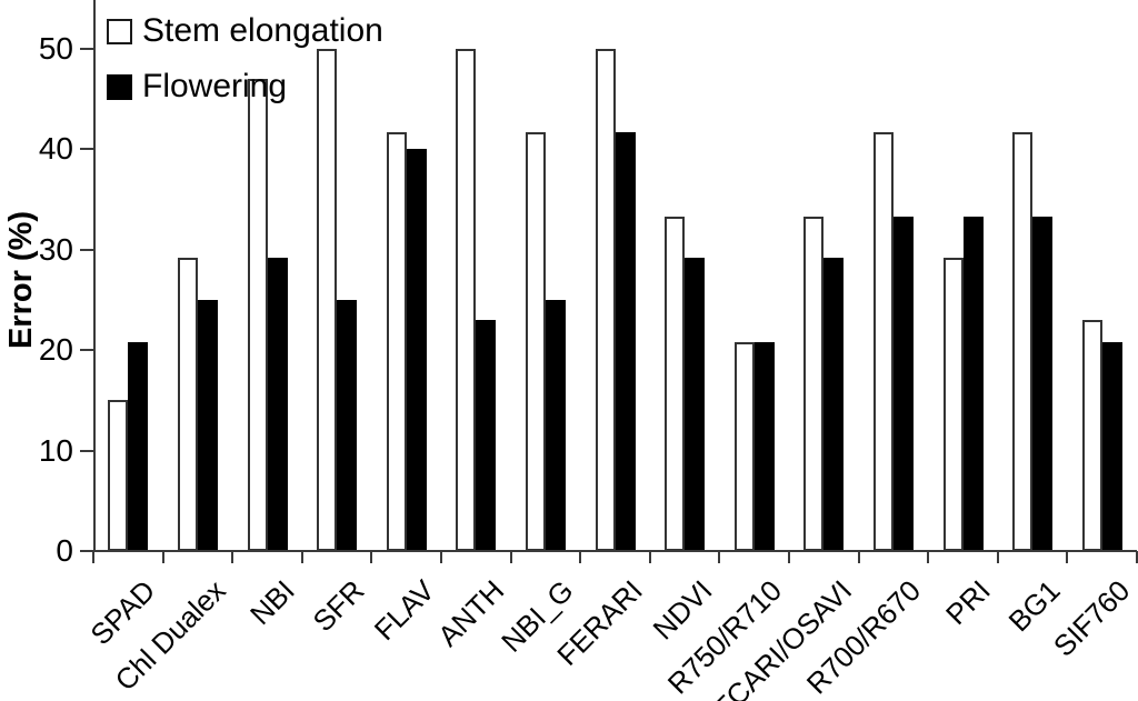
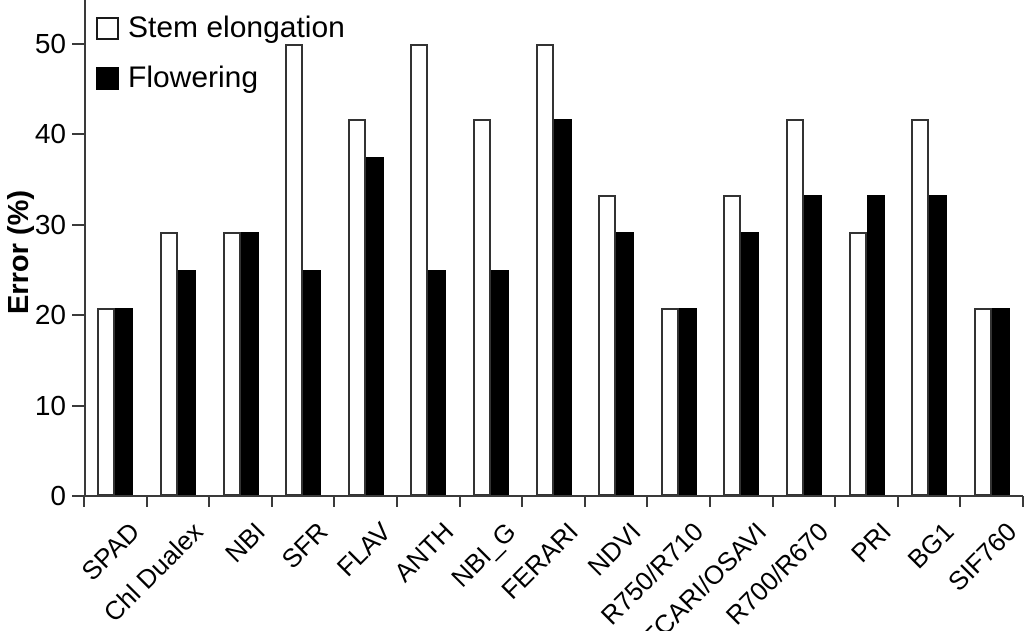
Stem elongation/SPAD: 15 -> 21
Stem elongation/NBI: 47 -> 29
Flowering/FLAV: 40 -> 38
Flowering/ANTH: 23 -> 25
Stem elongation/SIF760: 23 -> 21
